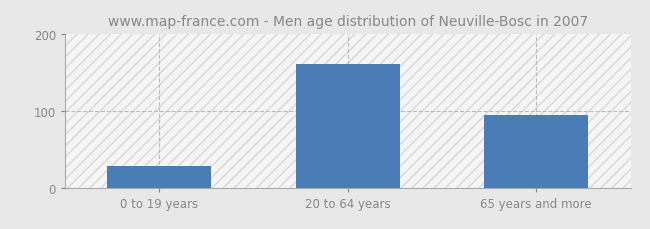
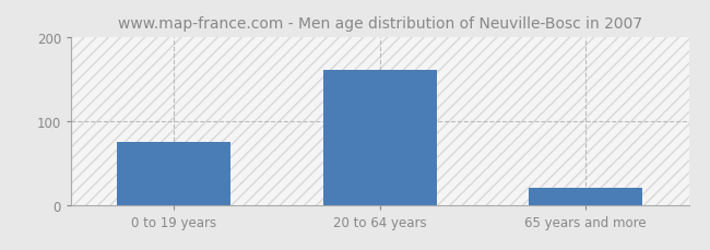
0 to 19 years: 28 -> 75
65 years and more: 94 -> 20
